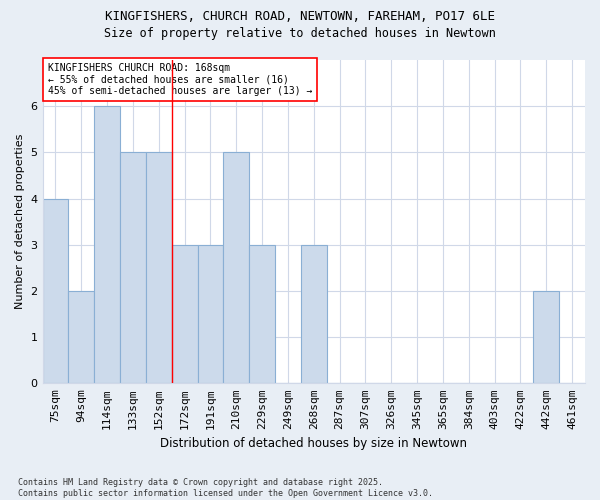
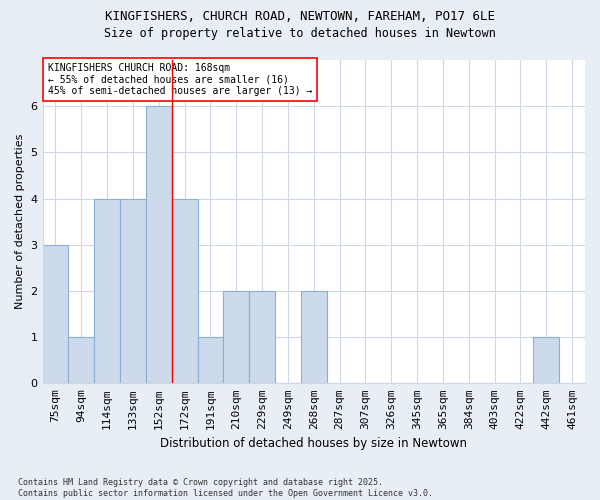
75sqm: 4 -> 3
94sqm: 2 -> 1
114sqm: 6 -> 4
133sqm: 5 -> 4
152sqm: 5 -> 6
172sqm: 3 -> 4
191sqm: 3 -> 1
210sqm: 5 -> 2
229sqm: 3 -> 2
268sqm: 3 -> 2
442sqm: 2 -> 1
